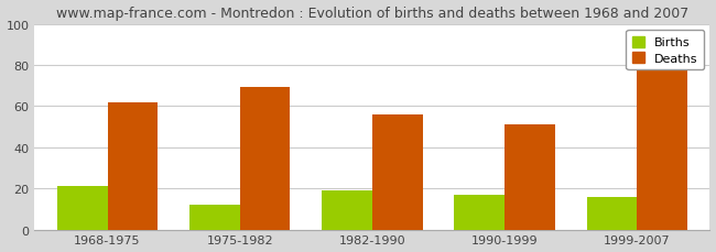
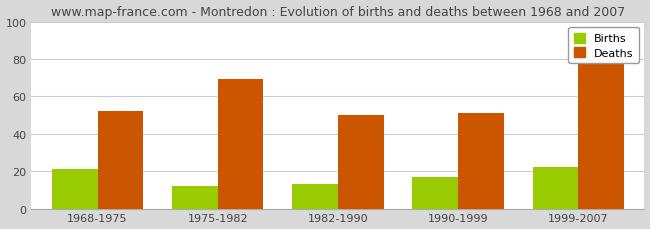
Deaths/1968-1975: 62 -> 52
Births/1982-1990: 19 -> 13
Deaths/1982-1990: 56 -> 50
Births/1999-2007: 16 -> 22
